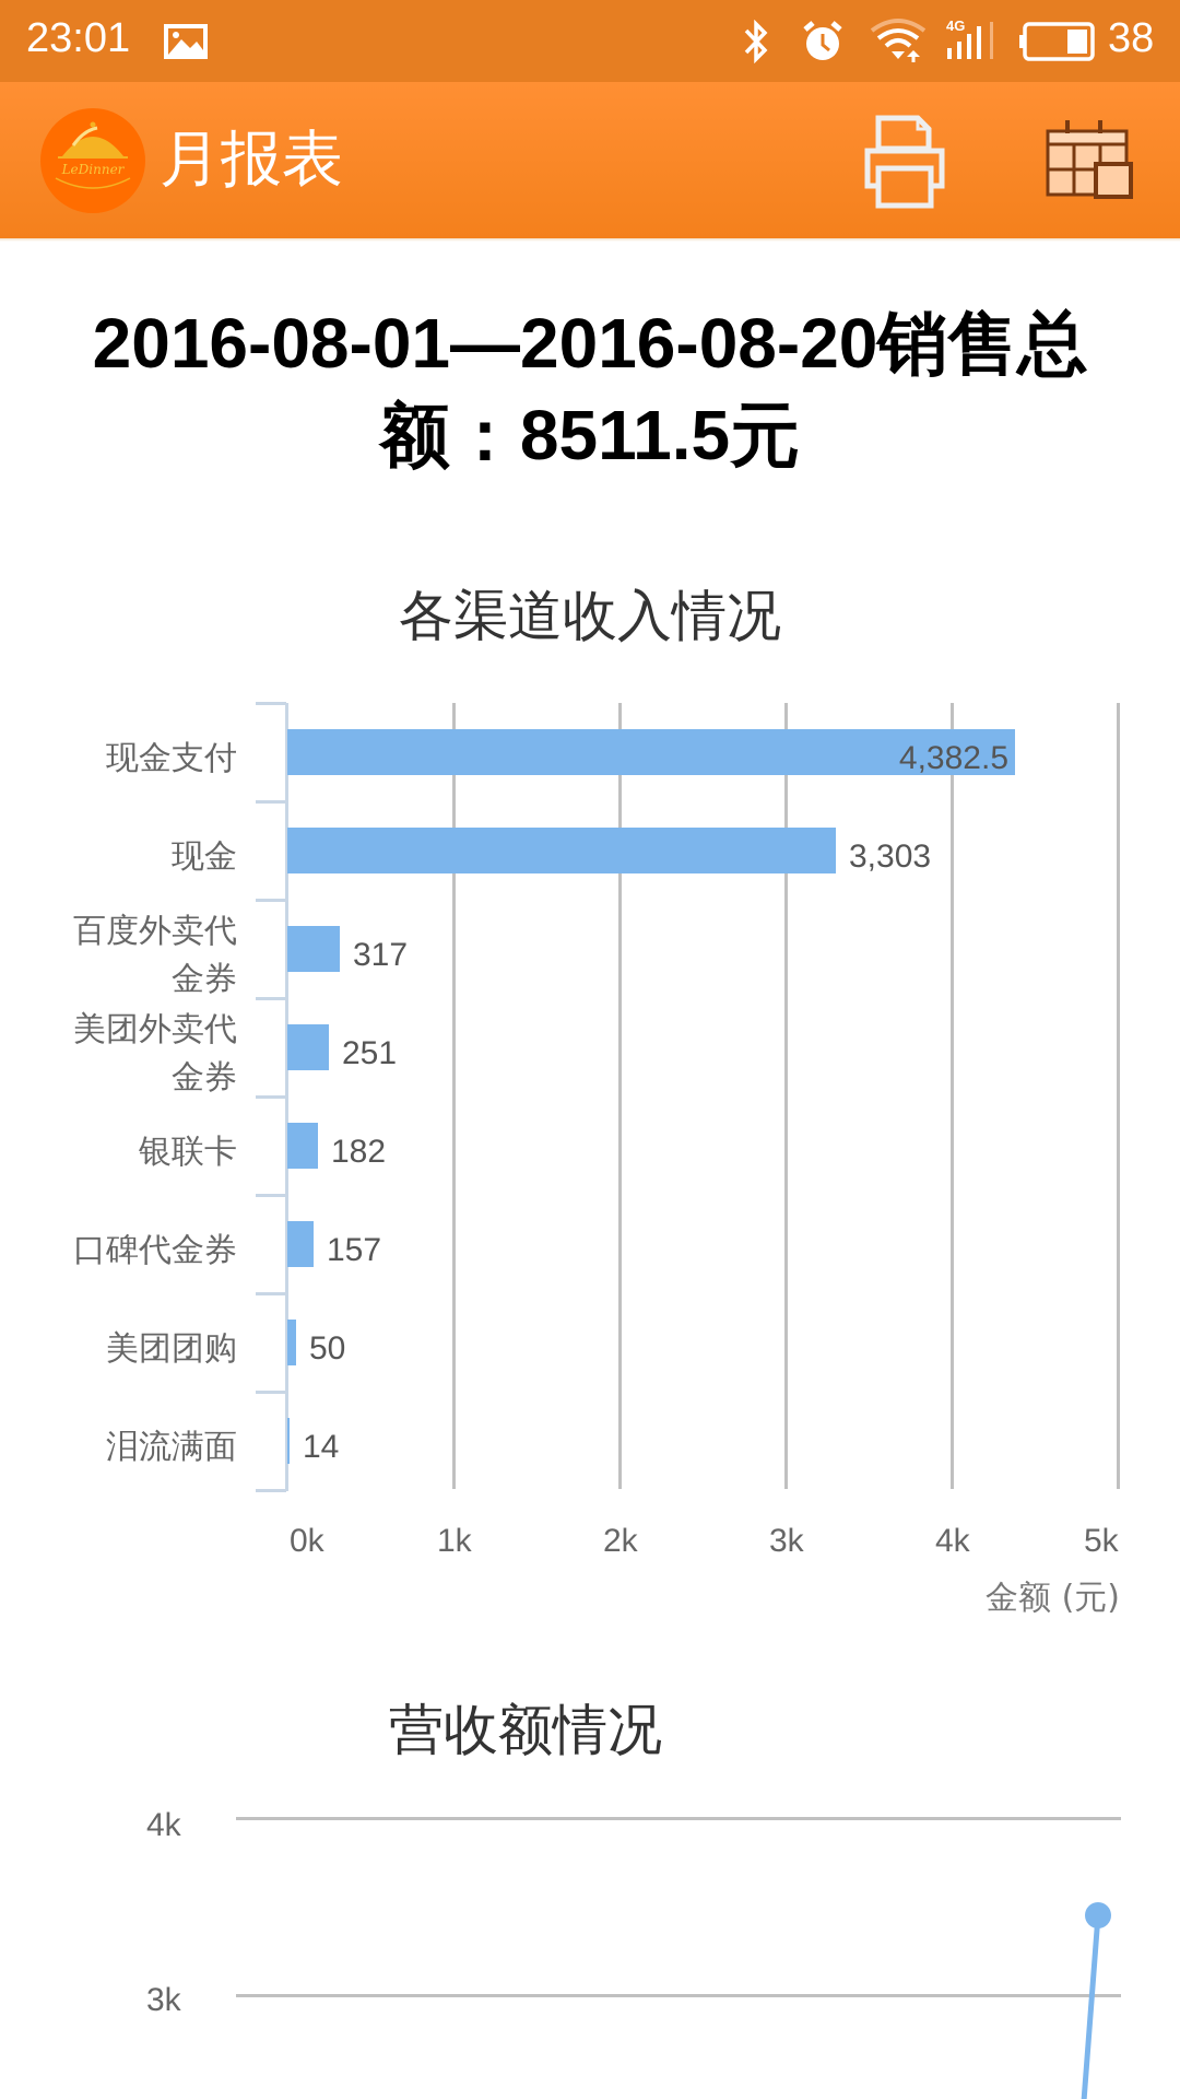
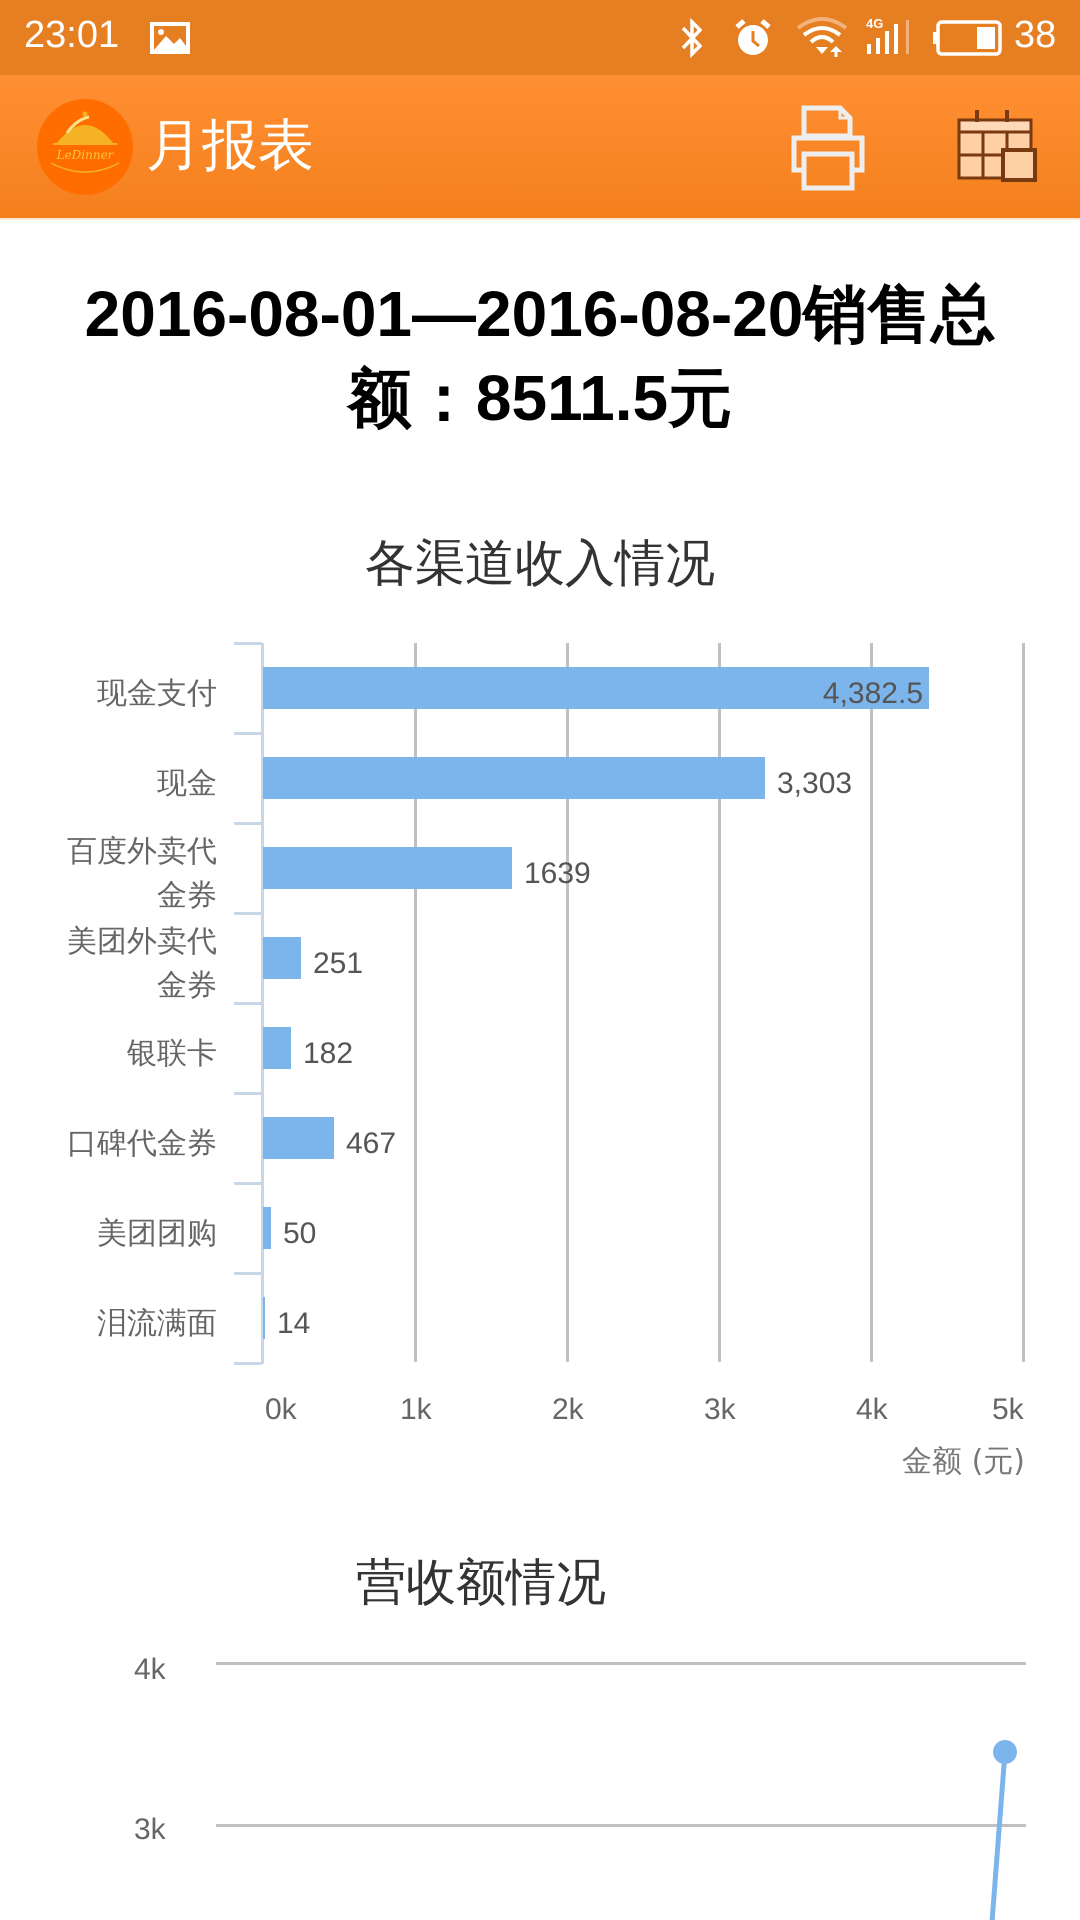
各渠道收入情况/百度外卖代金券: 317 -> 1639
各渠道收入情况/口碑代金券: 157 -> 467
